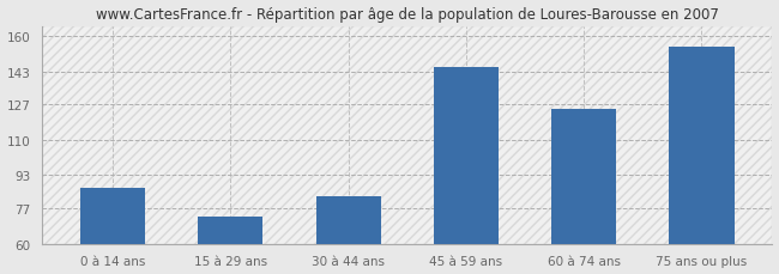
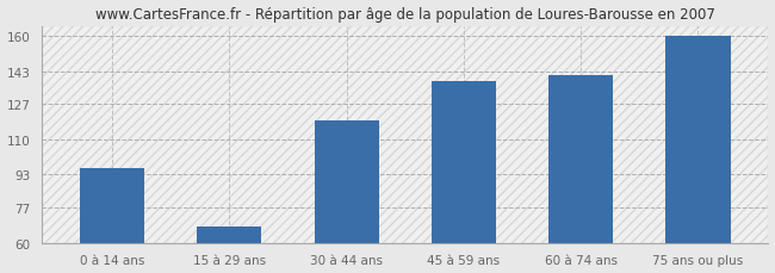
0 à 14 ans: 87 -> 96
15 à 29 ans: 73 -> 68
30 à 44 ans: 83 -> 119
45 à 59 ans: 145 -> 138
60 à 74 ans: 125 -> 141
75 ans ou plus: 155 -> 160
